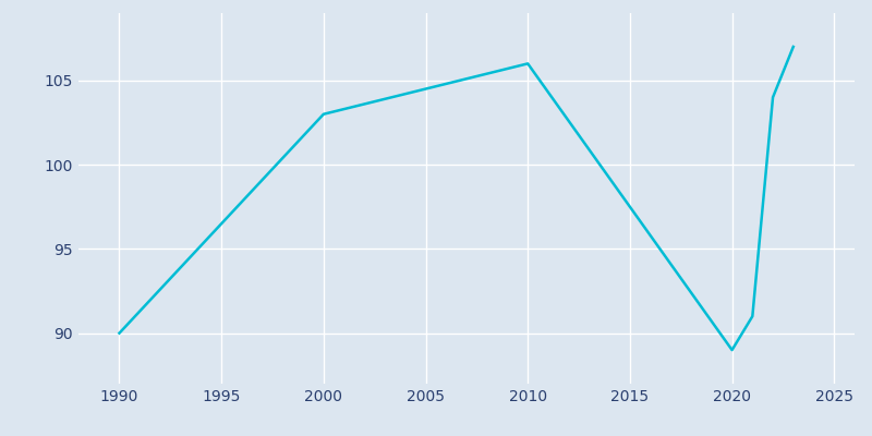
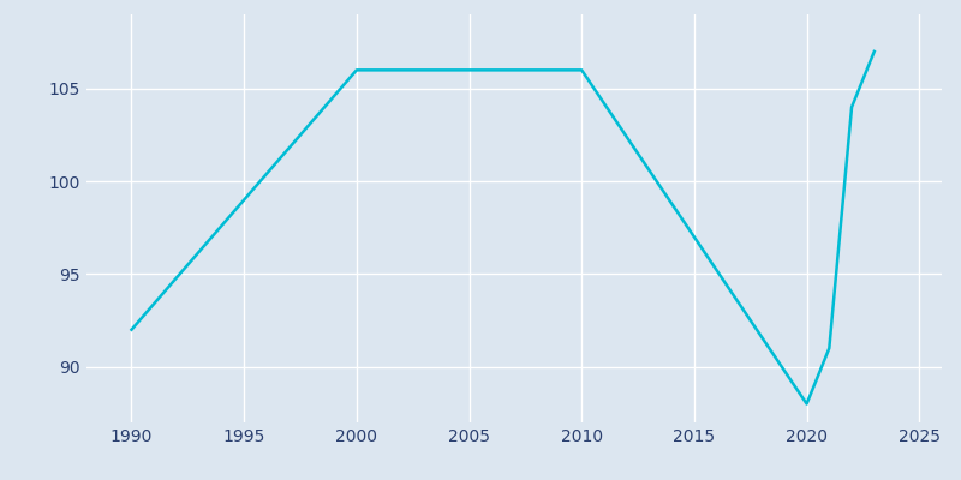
1990: 90 -> 92
2000: 103 -> 106
2020: 89 -> 88
